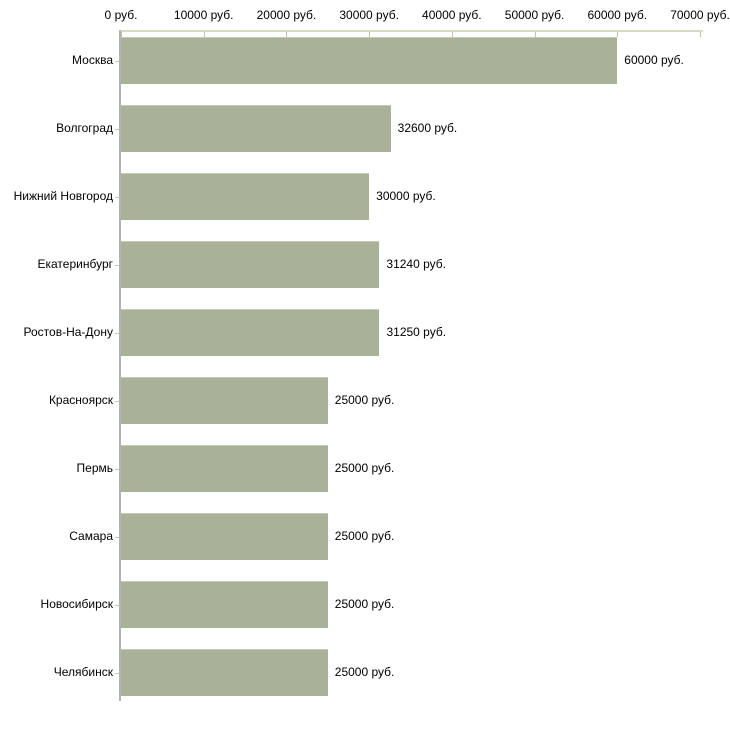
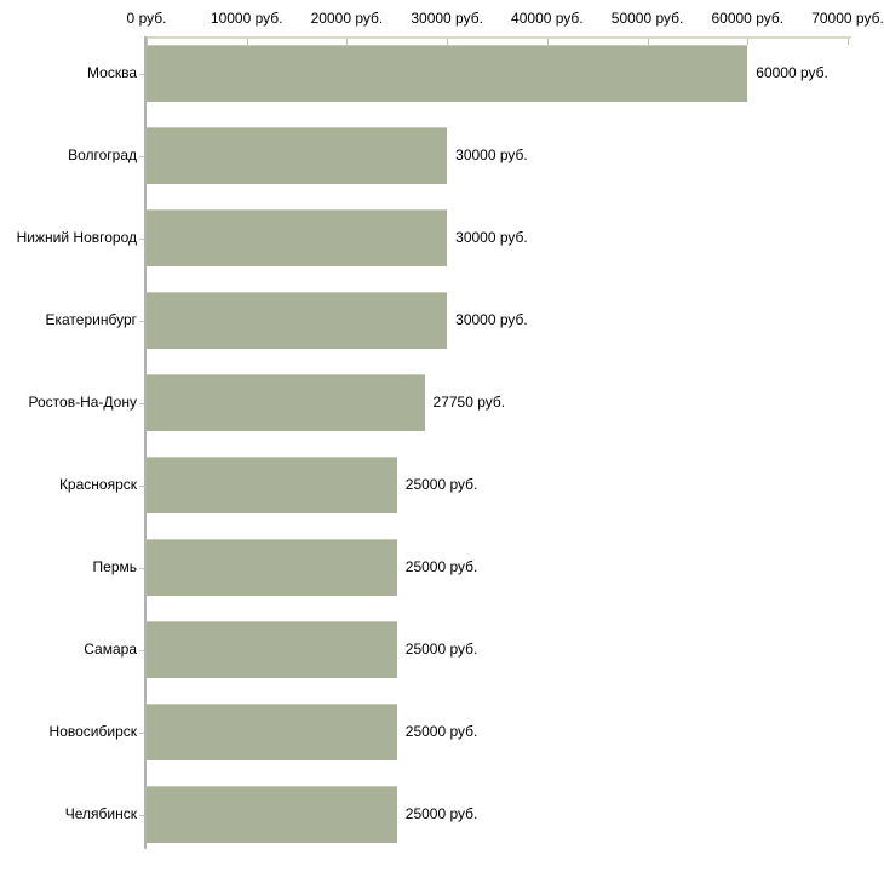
Волгоград: 32600 -> 30000
Екатеринбург: 31240 -> 30000
Ростов-На-Дону: 31250 -> 27750
